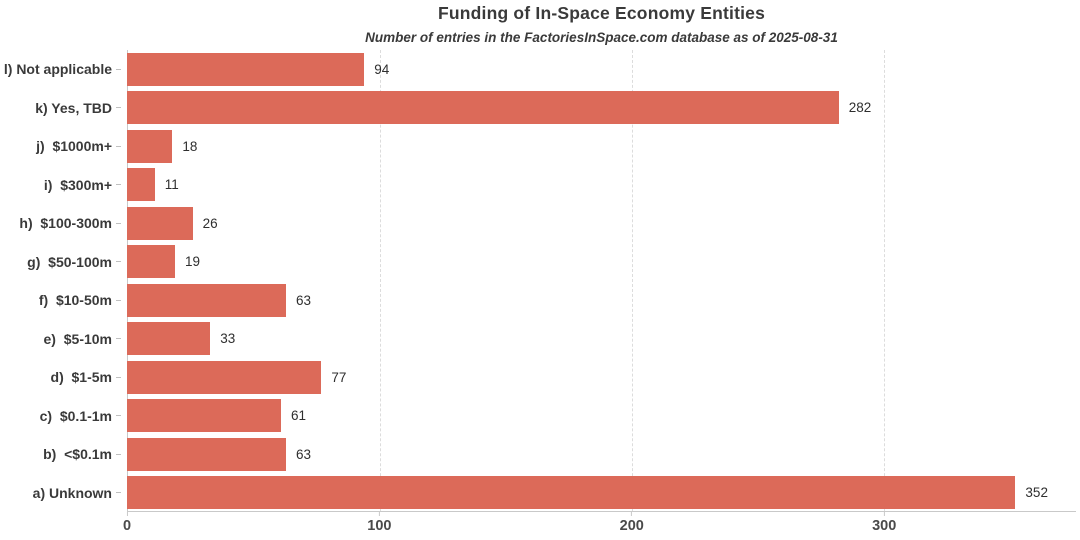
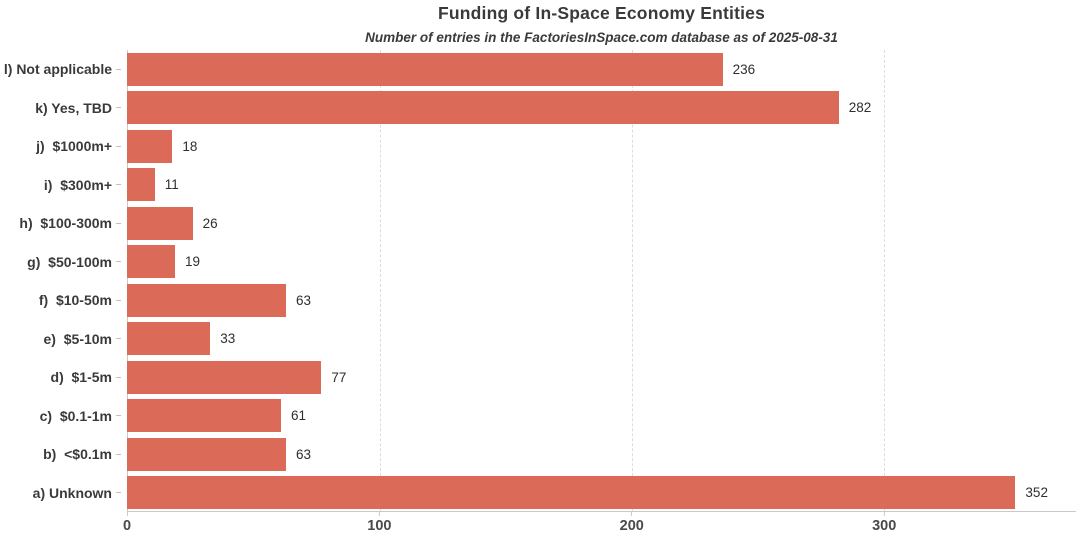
l) Not applicable: 94 -> 236
